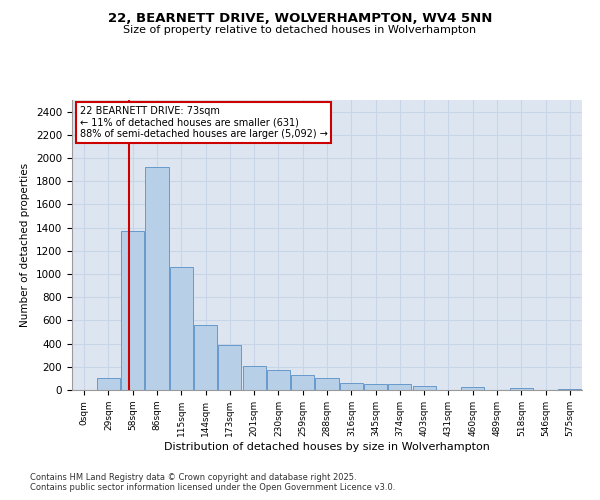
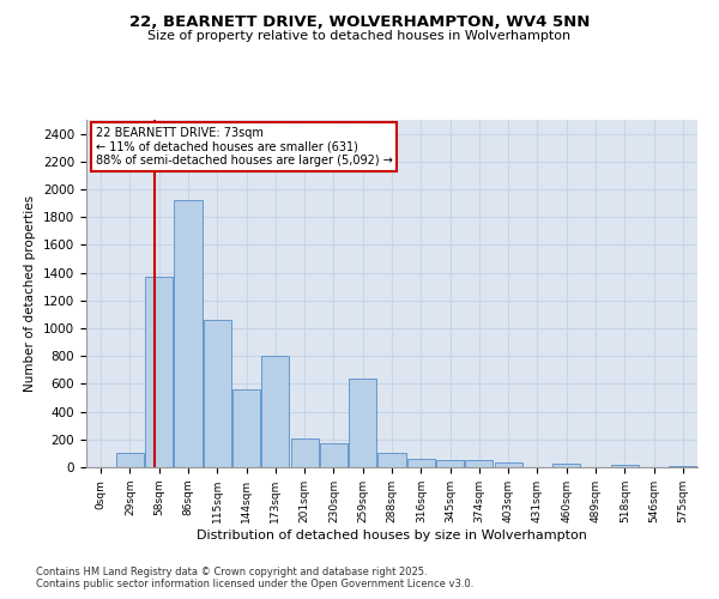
173sqm: 390 -> 800
259sqm: 130 -> 640
